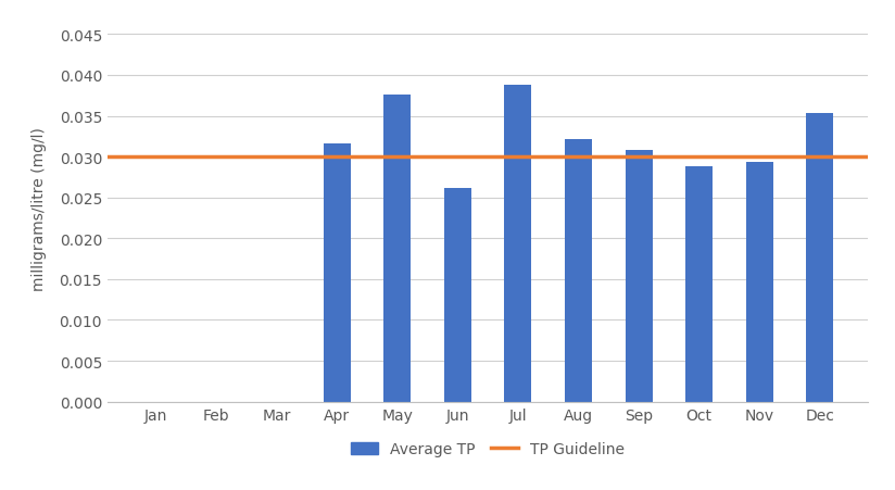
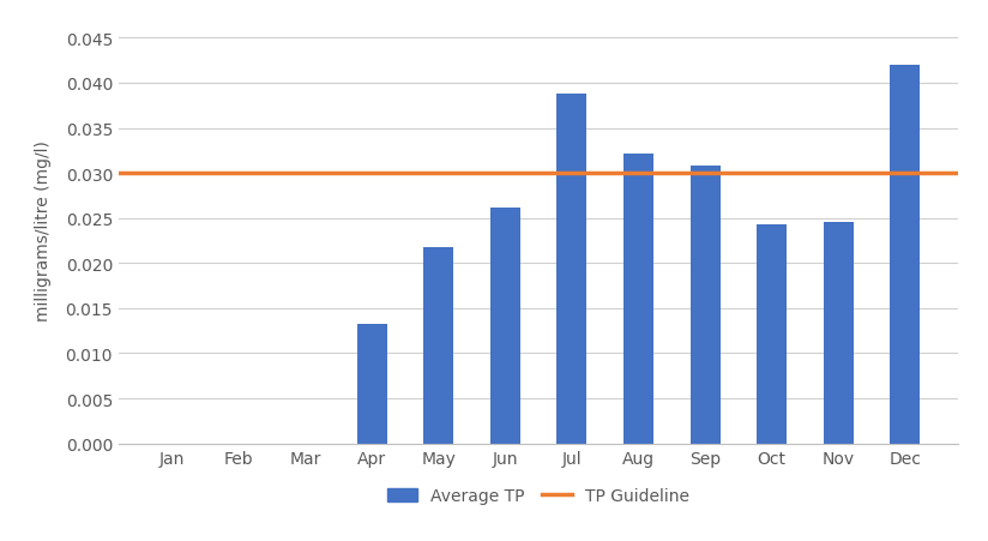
Apr: 0.0316 -> 0.0133
May: 0.0376 -> 0.0218
Oct: 0.0288 -> 0.0243
Nov: 0.0294 -> 0.0245
Dec: 0.0354 -> 0.0420
